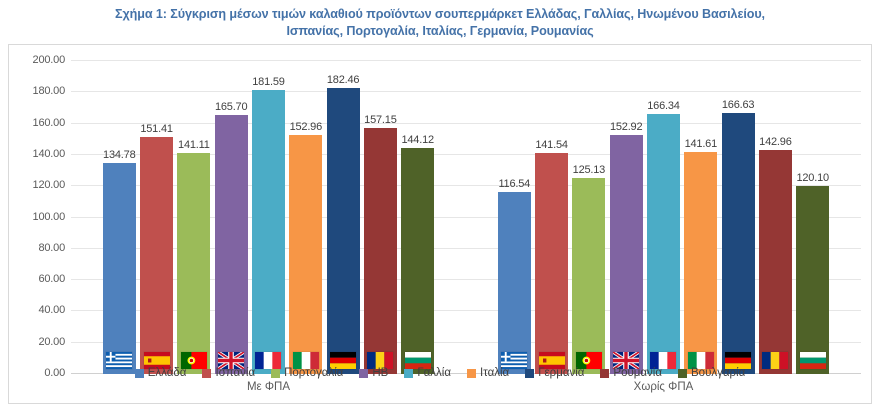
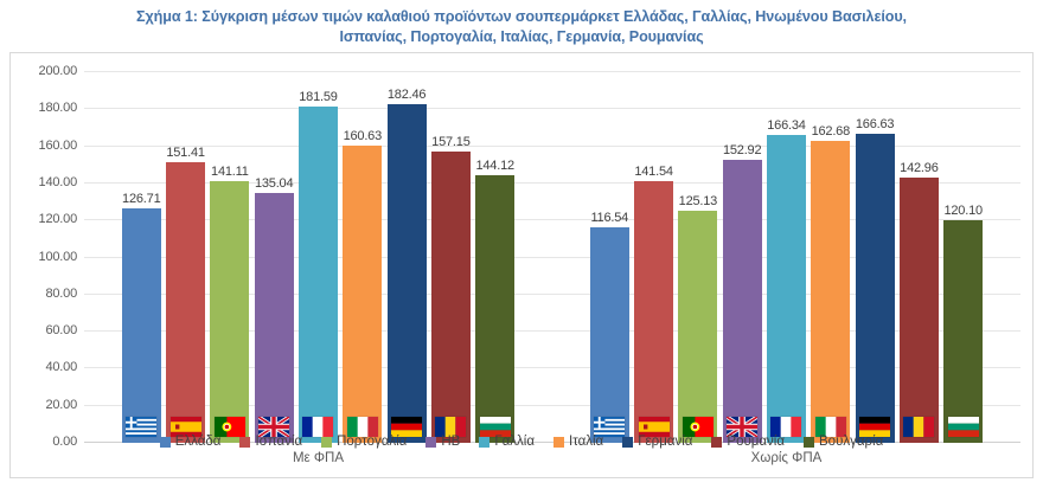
Ελλάδα/Με ΦΠΑ: 134.78 -> 126.71
ΗΒ/Με ΦΠΑ: 165.70 -> 135.04
Ιταλία/Με ΦΠΑ: 152.96 -> 160.63
Ιταλία/Χωρίς ΦΠΑ: 141.61 -> 162.68
